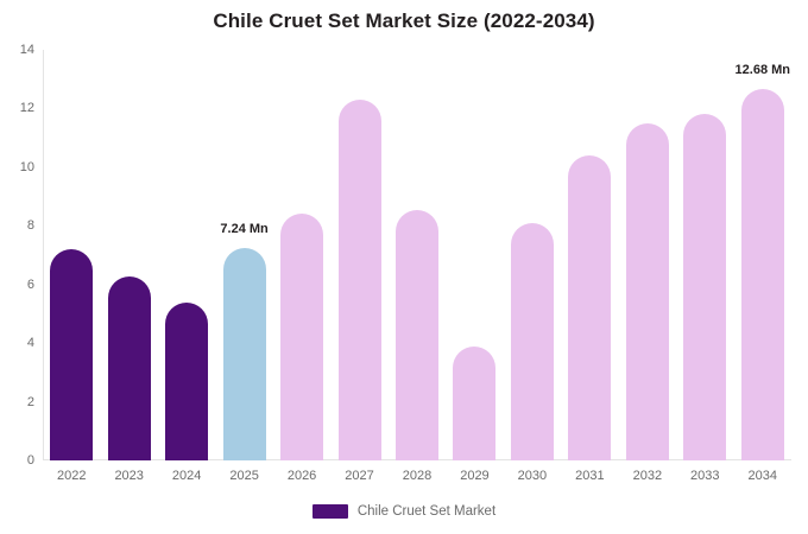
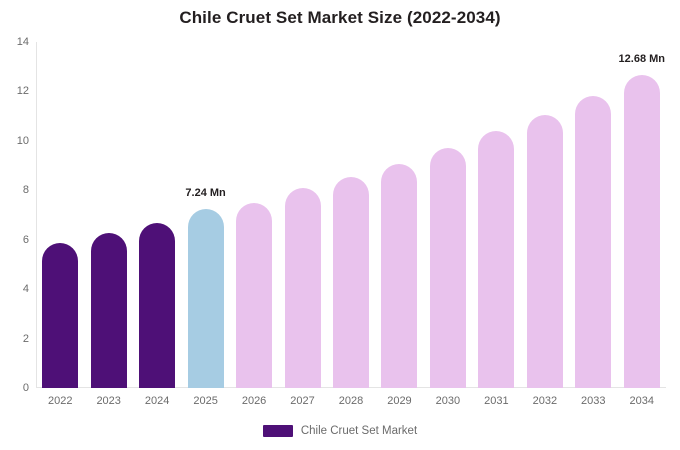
2022: 7.2 -> 5.8
2024: 5.4 -> 6.7
2026: 8.4 -> 7.5
2027: 12.3 -> 8.1
2029: 3.9 -> 9.1
2030: 8.1 -> 9.7
2032: 11.5 -> 11.1
